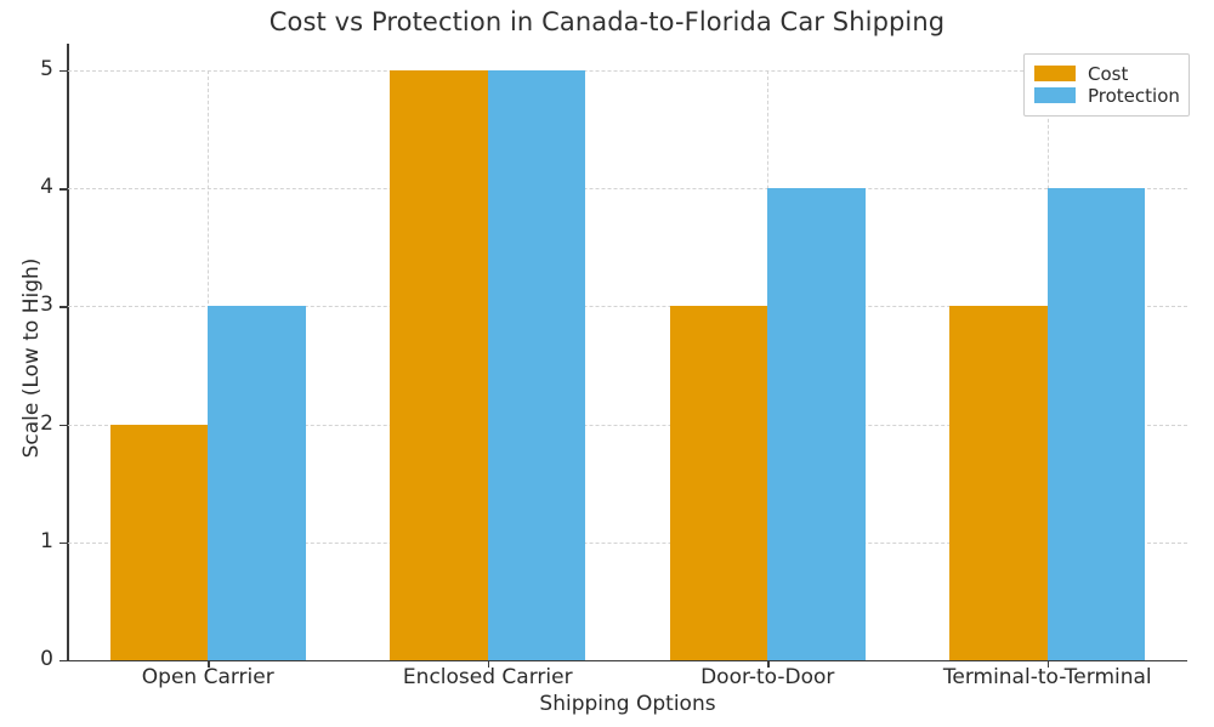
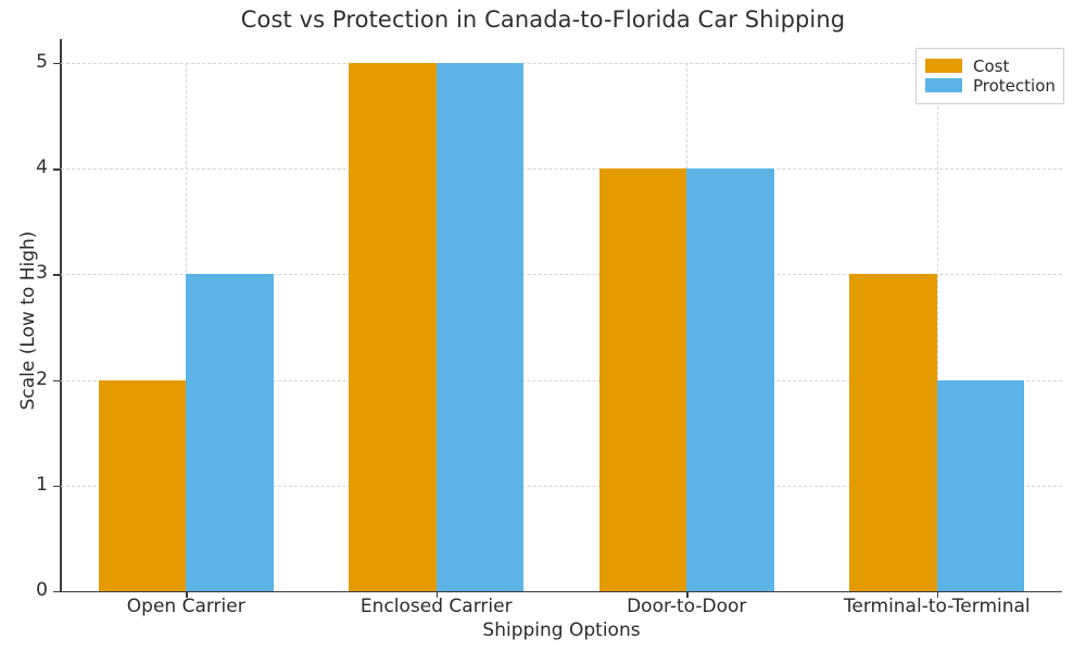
Cost/Door-to-Door: 3 -> 4
Protection/Terminal-to-Terminal: 4 -> 2
